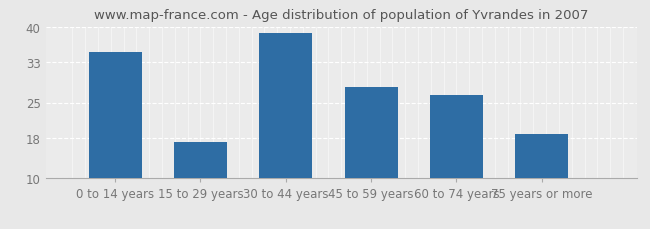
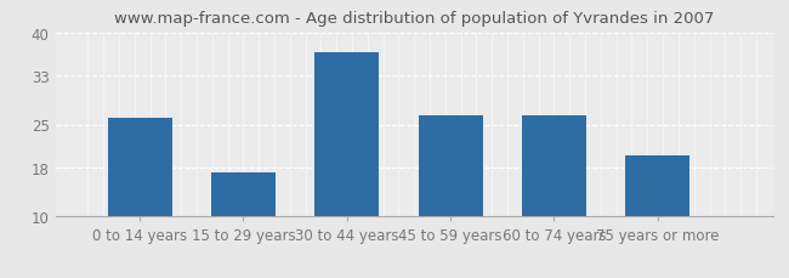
0 to 14 years: 35.0 -> 26.0
30 to 44 years: 38.7 -> 36.8
45 to 59 years: 28.0 -> 26.4
75 years or more: 18.8 -> 20.0
